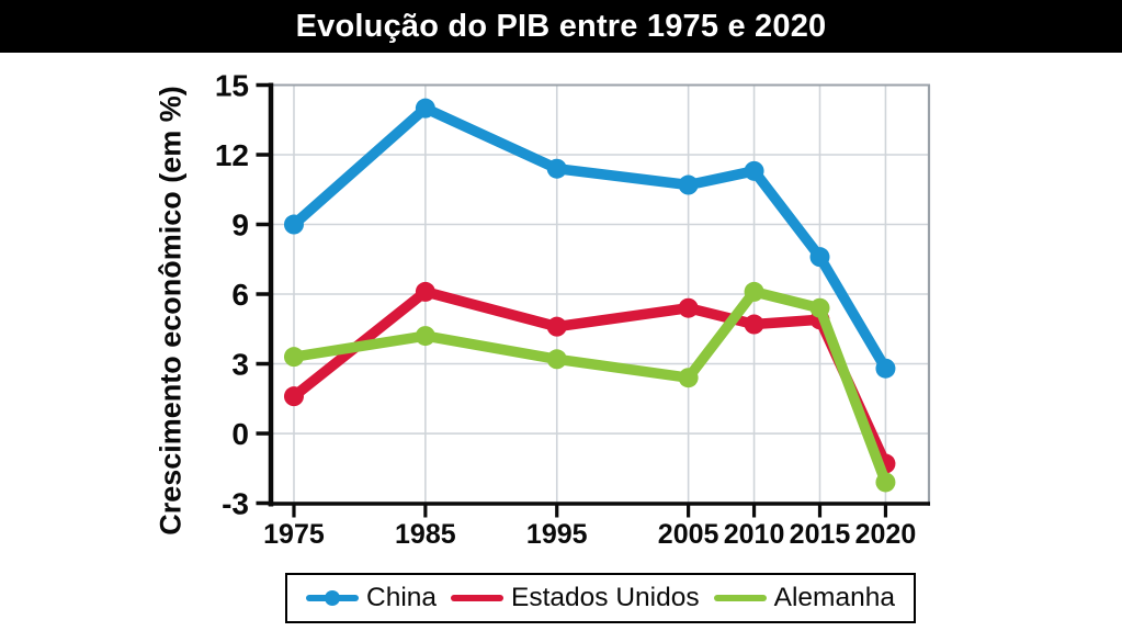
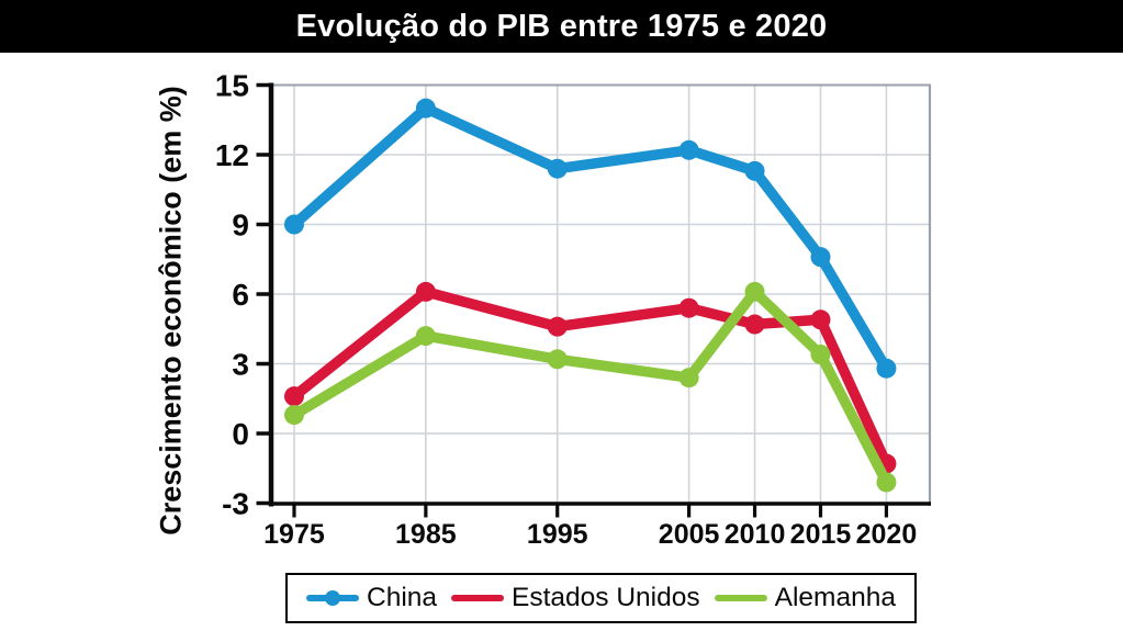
Alemanha/1975: 3.3 -> 0.8
China/2005: 10.7 -> 12.2
Alemanha/2015: 5.4 -> 3.4
